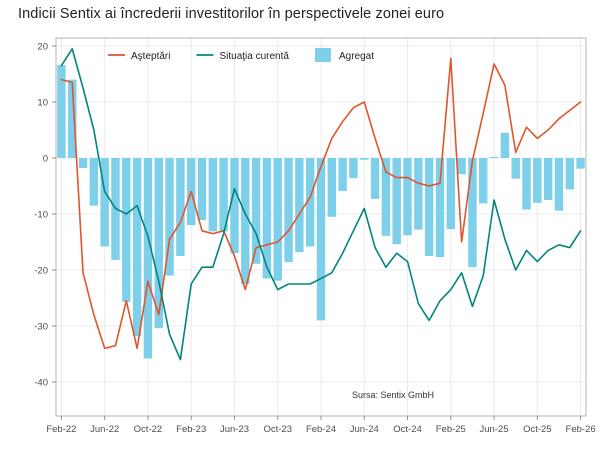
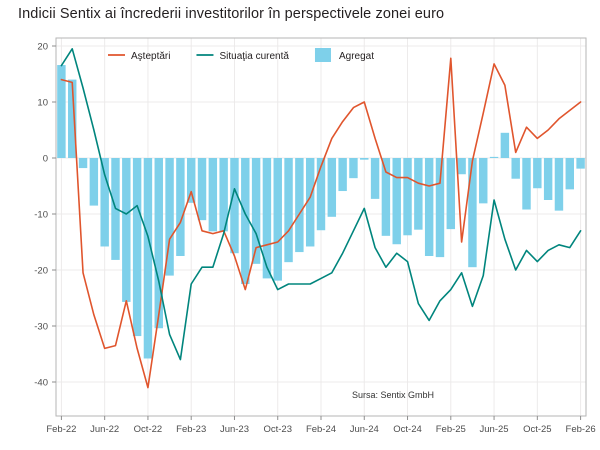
Situaţia curentă/Jun-22: -6 -> -3
Aşteptări/Oct-22: -22 -> -41
Agregat/Feb-23: -12 -> -8
Agregat/Feb-24: -29 -> -13
Agregat/Oct-25: -8 -> -5
